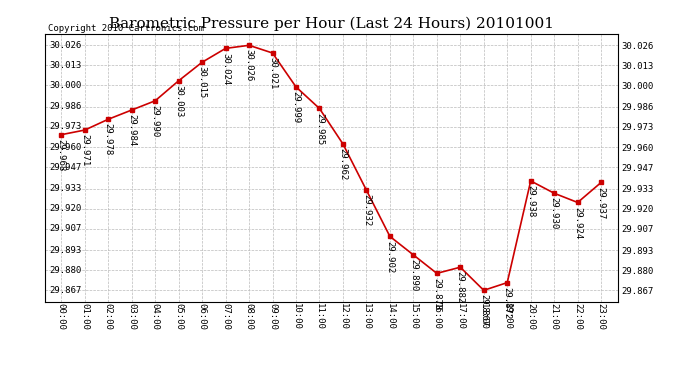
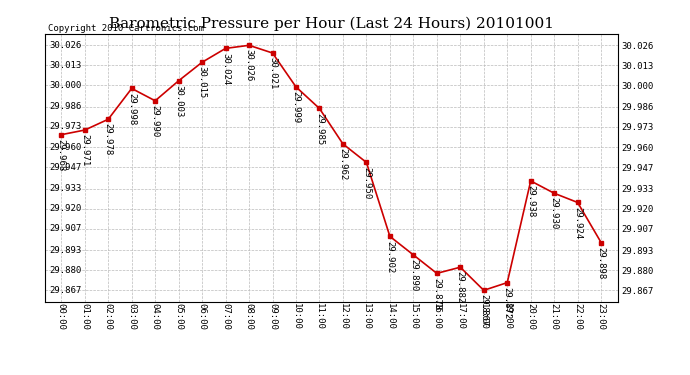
03:00: 29.984 -> 29.998
13:00: 29.932 -> 29.950
23:00: 29.937 -> 29.898
